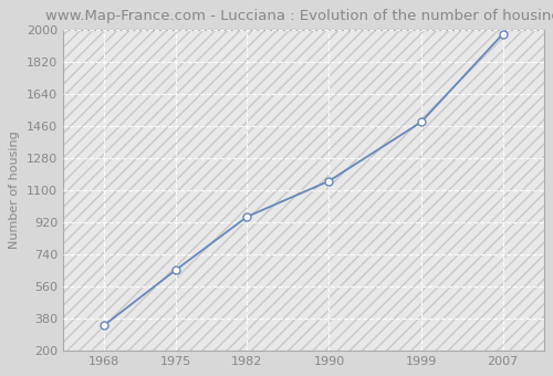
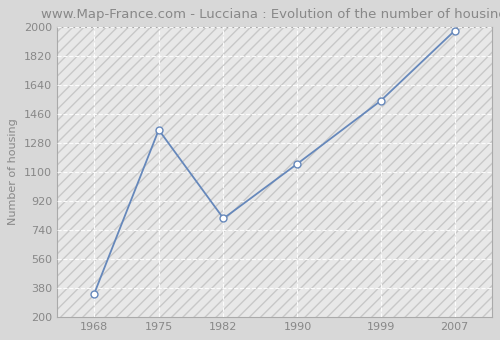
1975: 650 -> 1360
1982: 950 -> 810
1999: 1480 -> 1540
